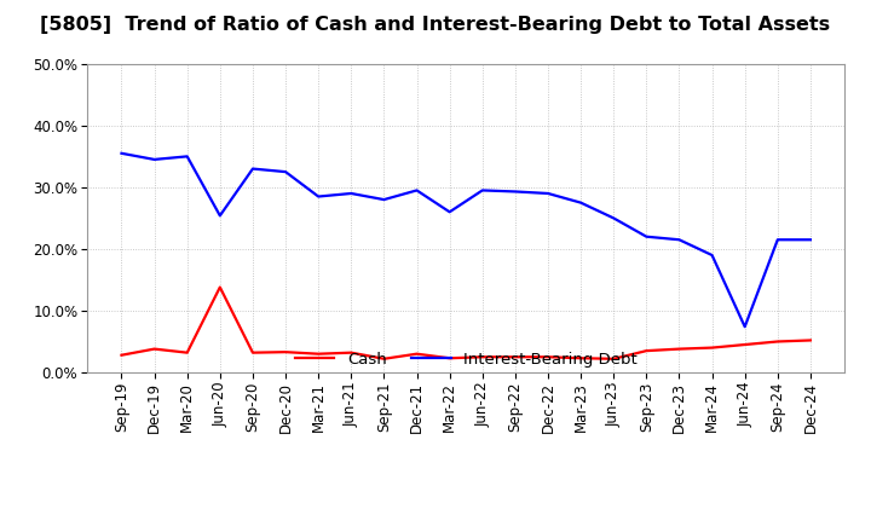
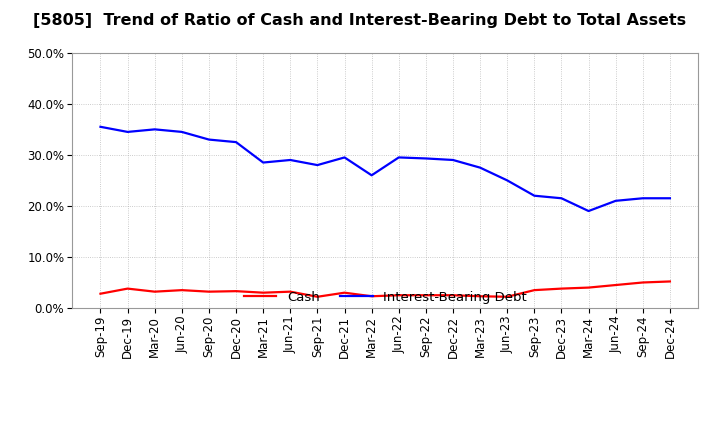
Cash/Jun-20: 13.8% -> 3.5%
Interest-Bearing Debt/Jun-20: 25.4% -> 34.5%
Interest-Bearing Debt/Jun-24: 7.4% -> 21.0%
